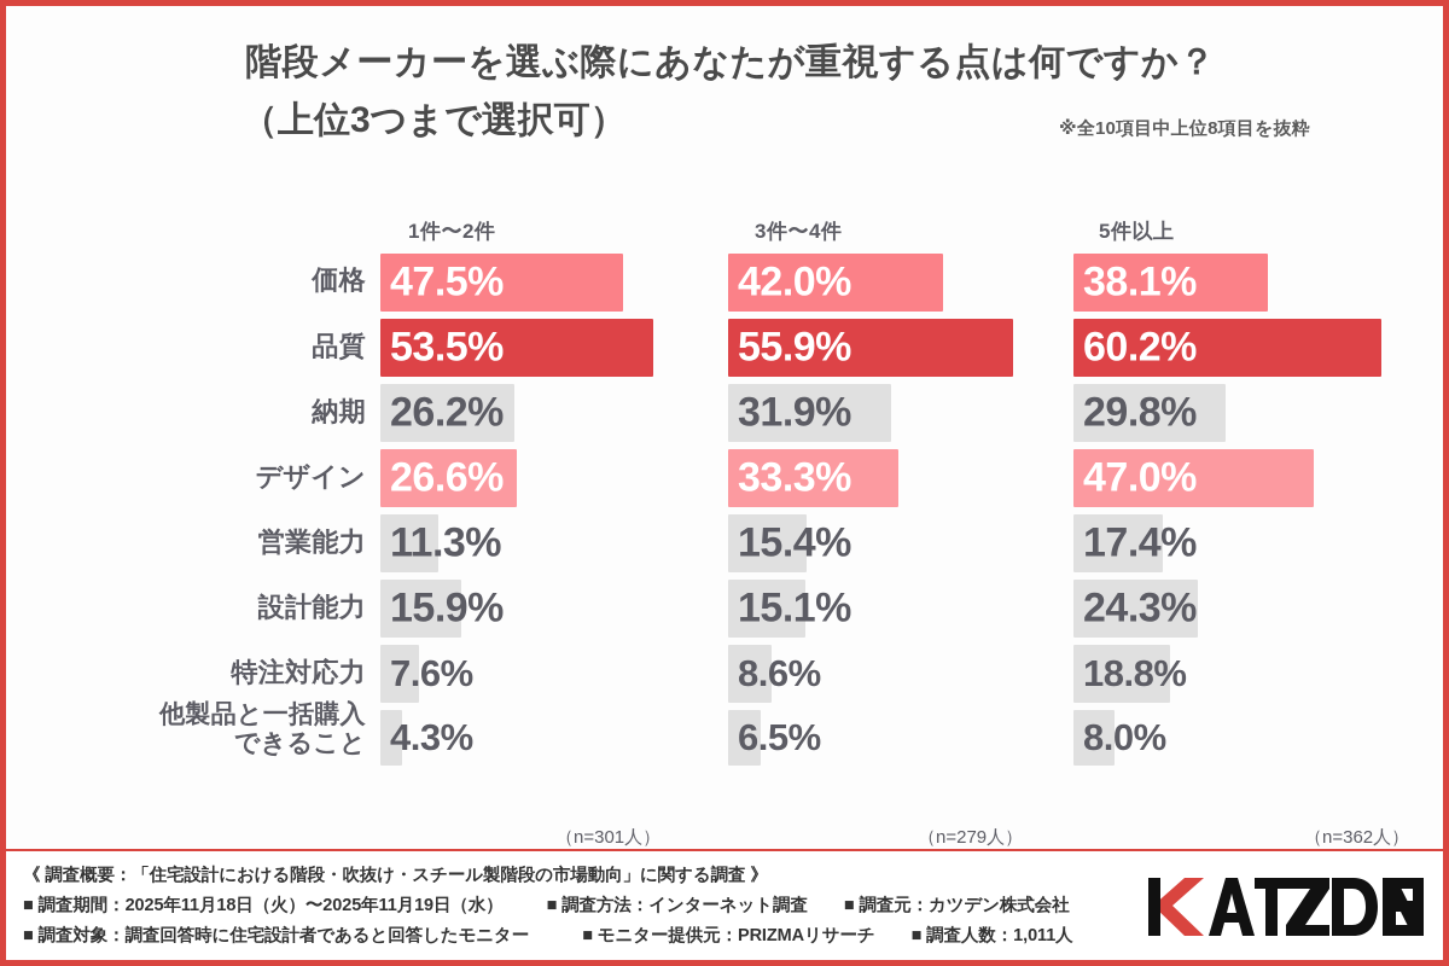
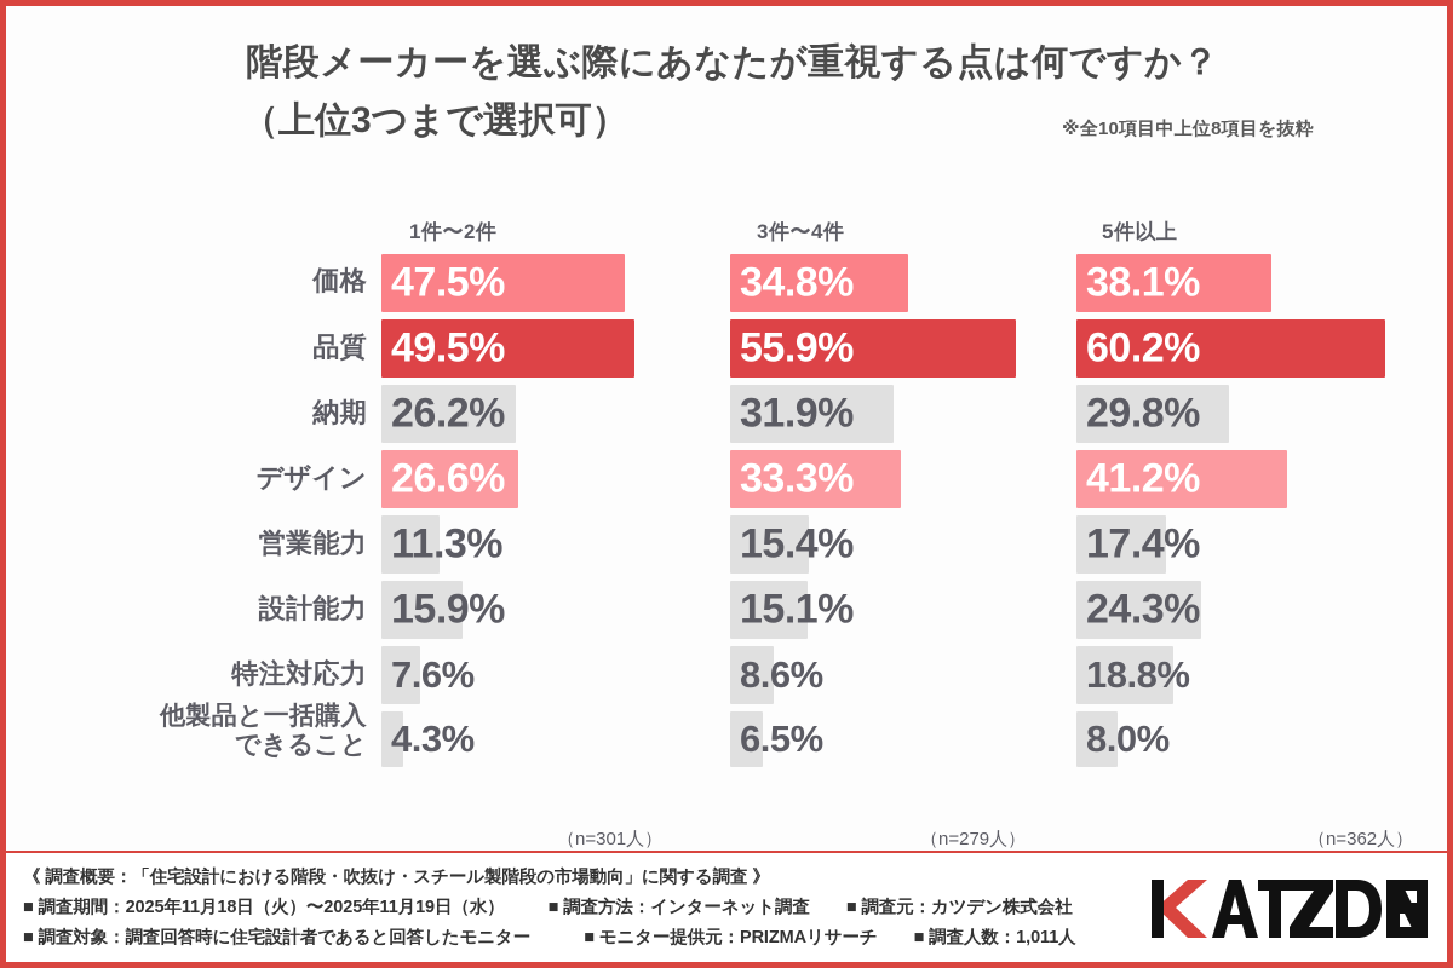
3件〜4件/価格: 42.0% -> 34.8%
1件〜2件/品質: 53.5% -> 49.5%
5件以上/デザイン: 47.0% -> 41.2%
